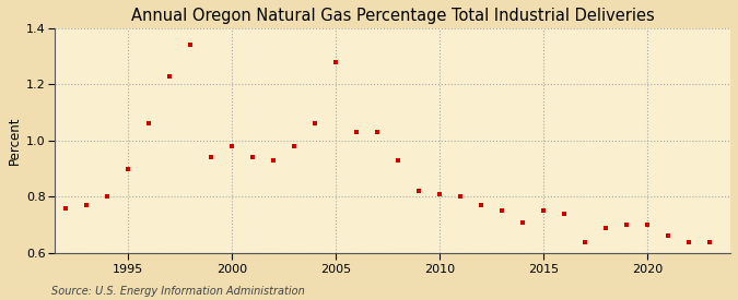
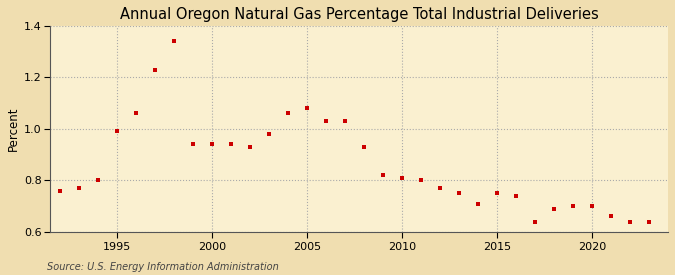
1995: 0.90 -> 0.99
2000: 0.98 -> 0.94
2005: 1.28 -> 1.08
